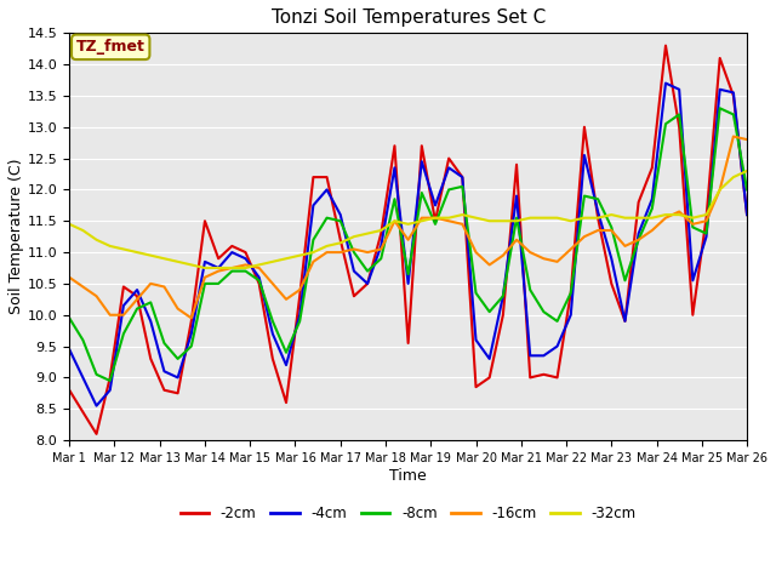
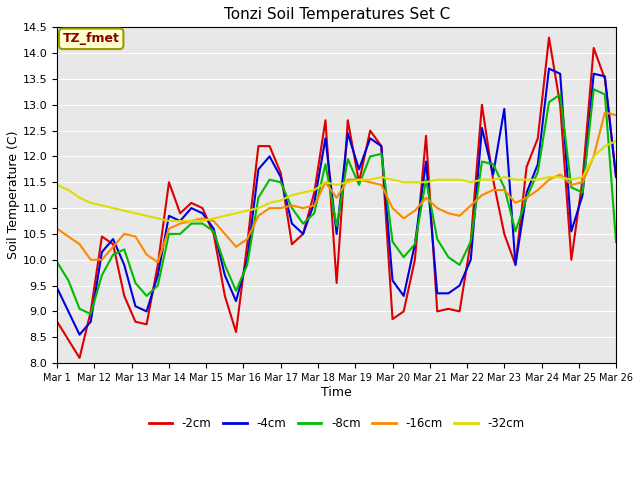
-2cm/Mar 17: 11.20 -> 11.68
-4cm/Mar 23: 10.90 -> 12.92
-8cm/Mar 26: 12.00 -> 10.34
